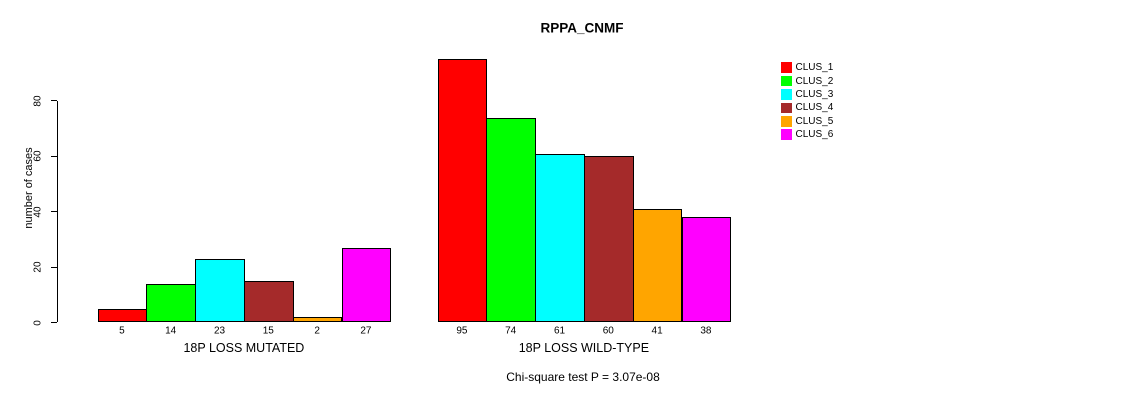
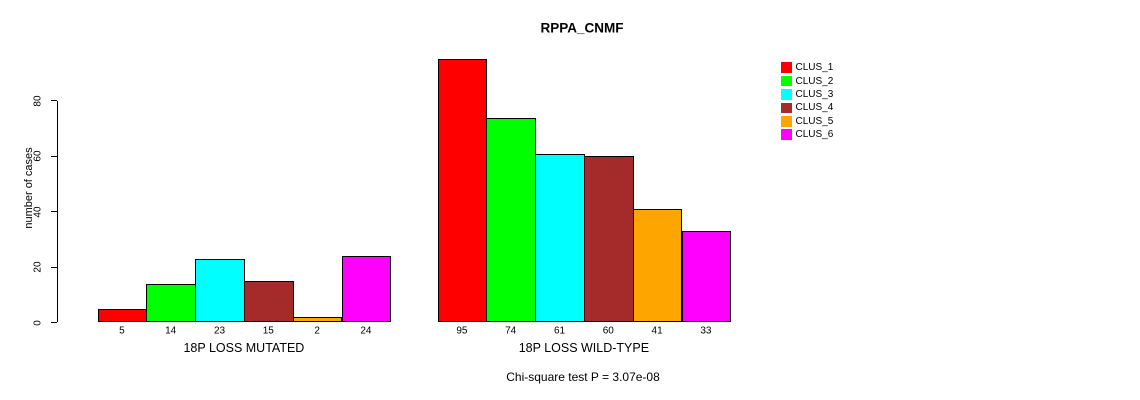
CLUS_6/18P LOSS MUTATED: 27 -> 24
CLUS_6/18P LOSS WILD-TYPE: 38 -> 33
